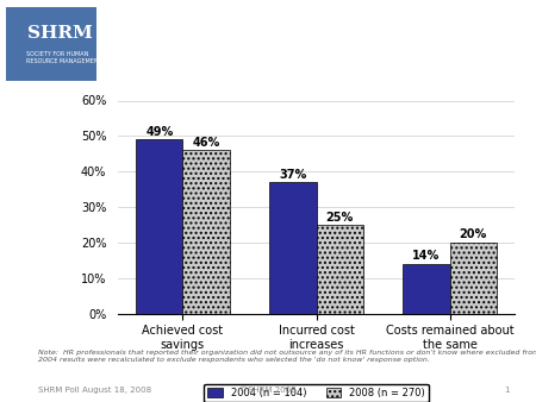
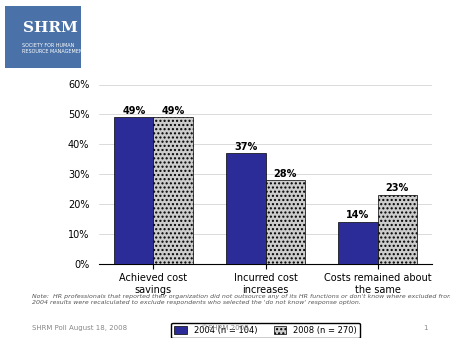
2008 (n = 270)/Achieved cost savings: 46% -> 49%
2008 (n = 270)/Incurred cost increases: 25% -> 28%
2008 (n = 270)/Costs remained about the same: 20% -> 23%
